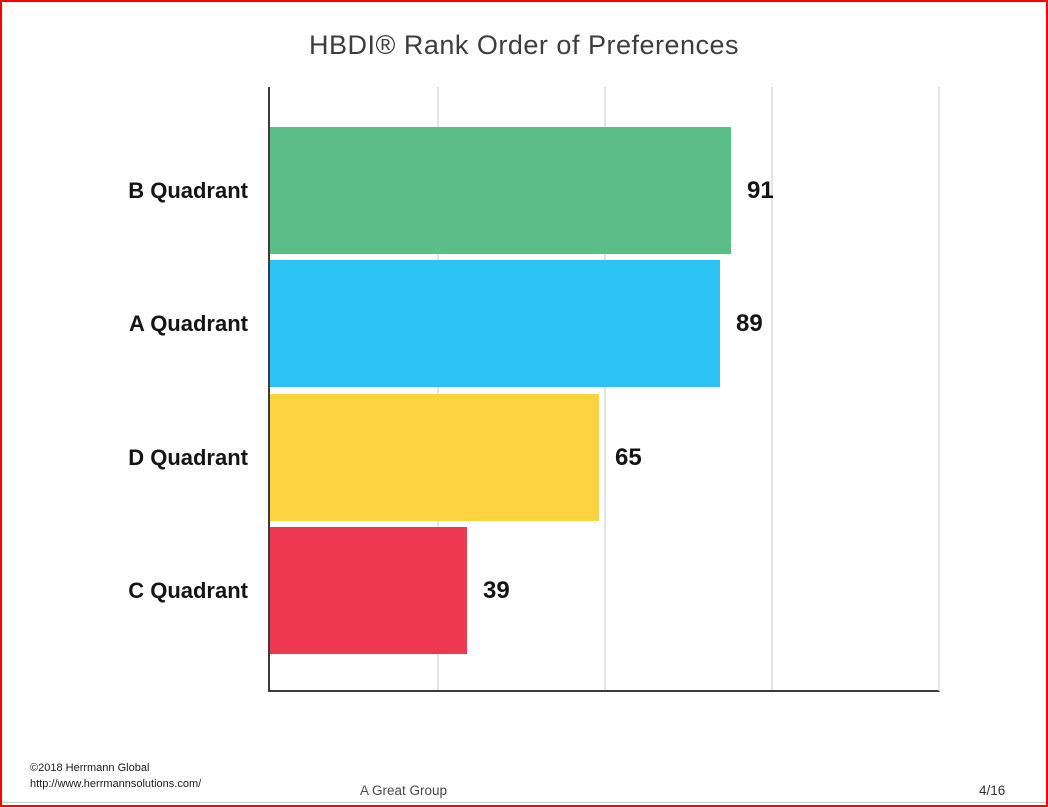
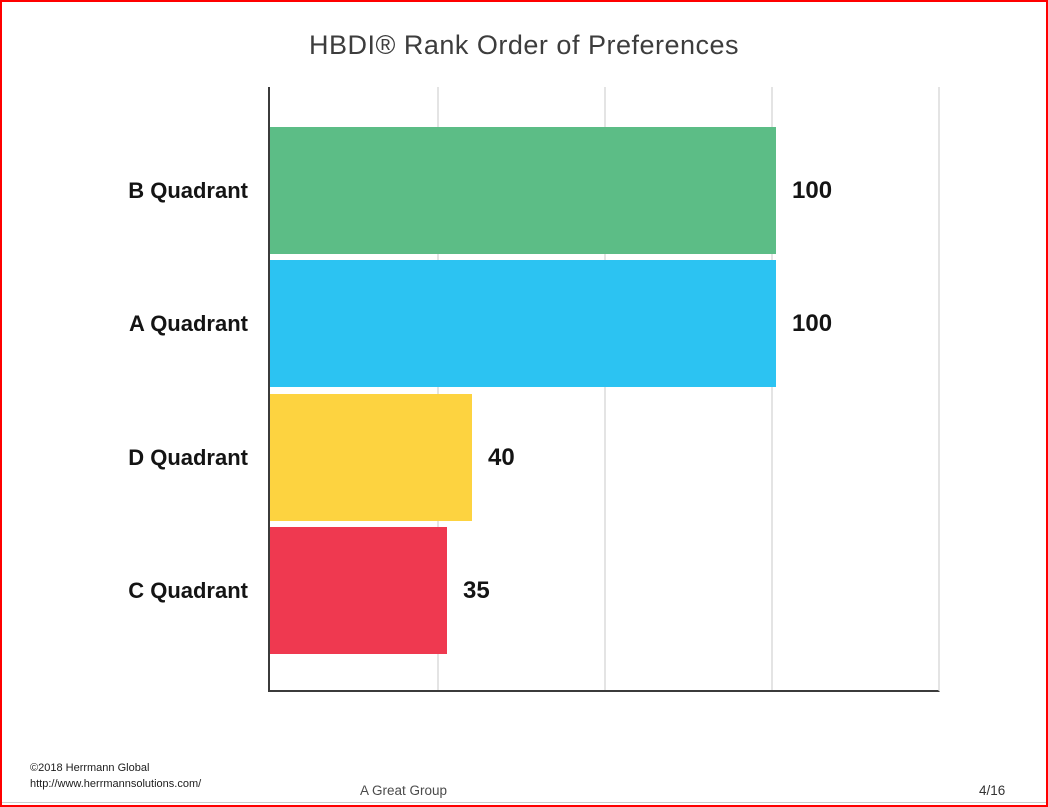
B Quadrant: 91 -> 100
A Quadrant: 89 -> 100
D Quadrant: 65 -> 40
C Quadrant: 39 -> 35
